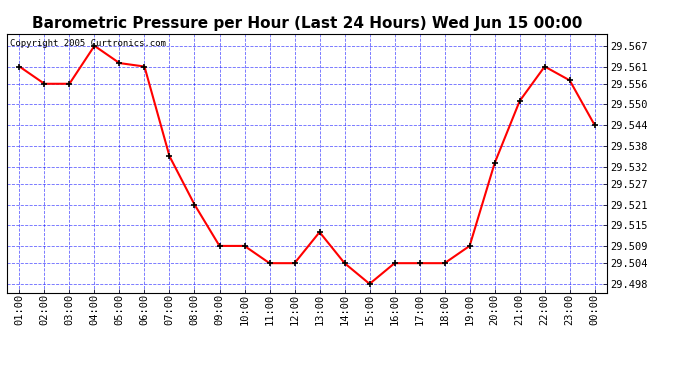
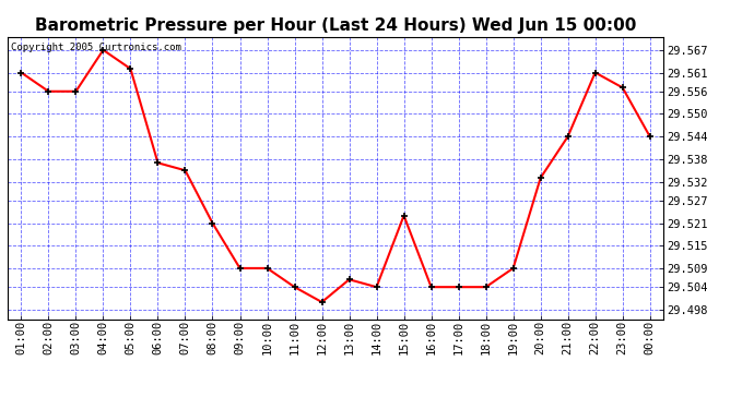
06:00: 29.561 -> 29.537
12:00: 29.504 -> 29.500
13:00: 29.513 -> 29.506
15:00: 29.498 -> 29.523
21:00: 29.551 -> 29.544
